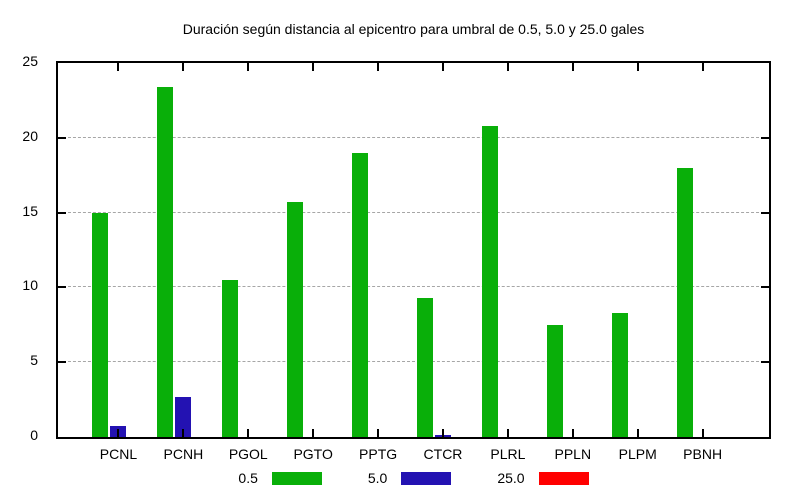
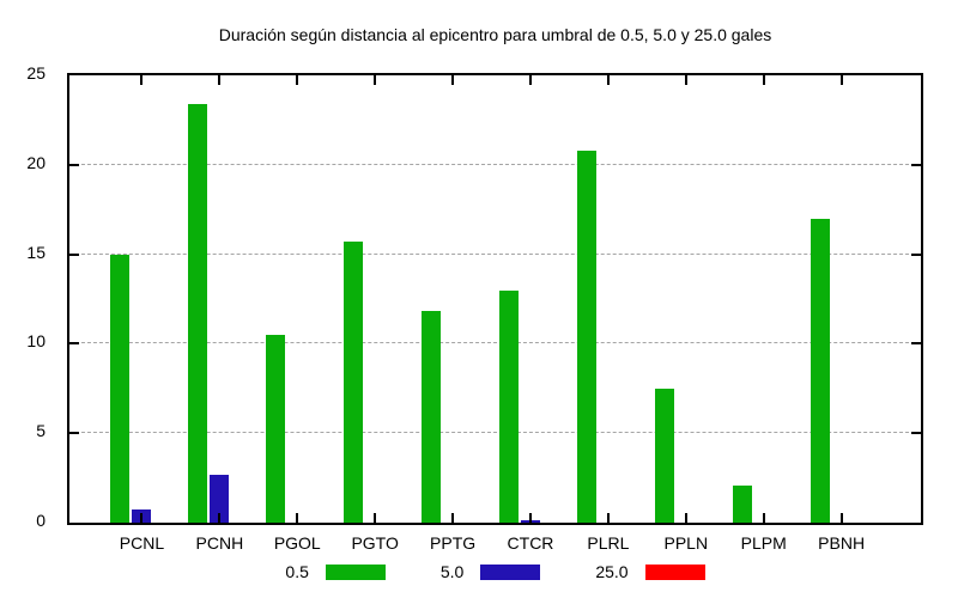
0.5/PPTG: 19.0 -> 11.8
0.5/CTCR: 9.3 -> 13.0
0.5/PLPM: 8.3 -> 2.1
0.5/PBNH: 18.0 -> 17.0
